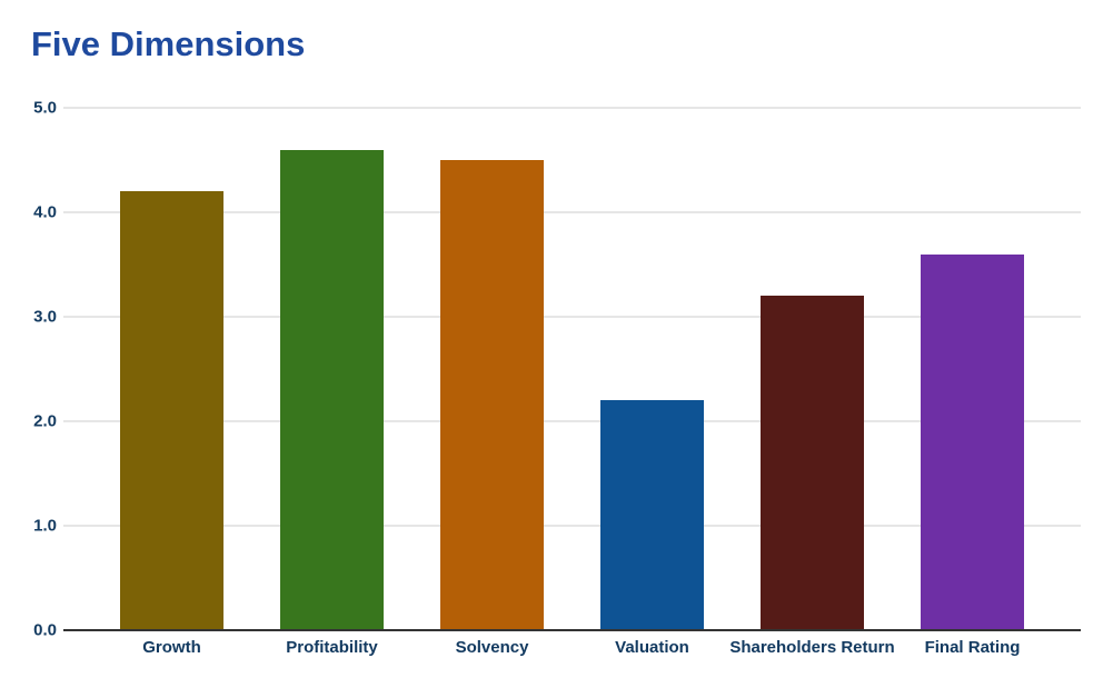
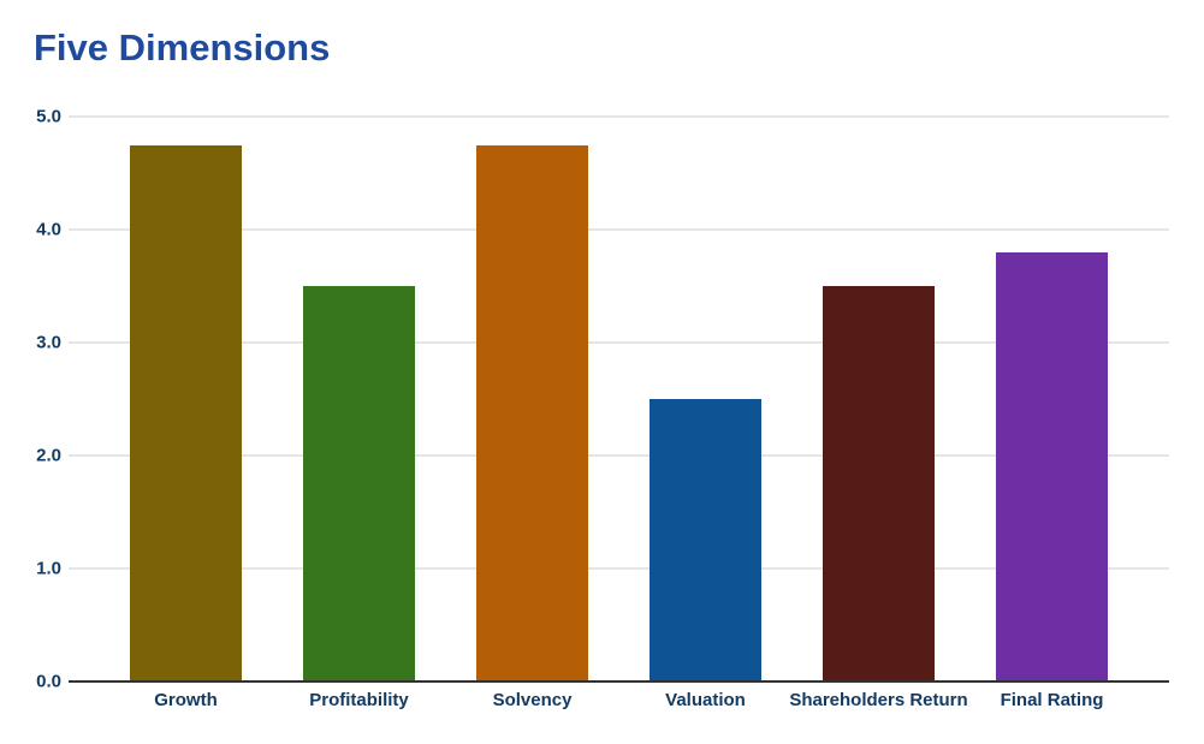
Growth: 4.2 -> 4.8
Profitability: 4.6 -> 3.5
Solvency: 4.5 -> 4.8
Valuation: 2.2 -> 2.5
Shareholders Return: 3.2 -> 3.5
Final Rating: 3.6 -> 3.8
